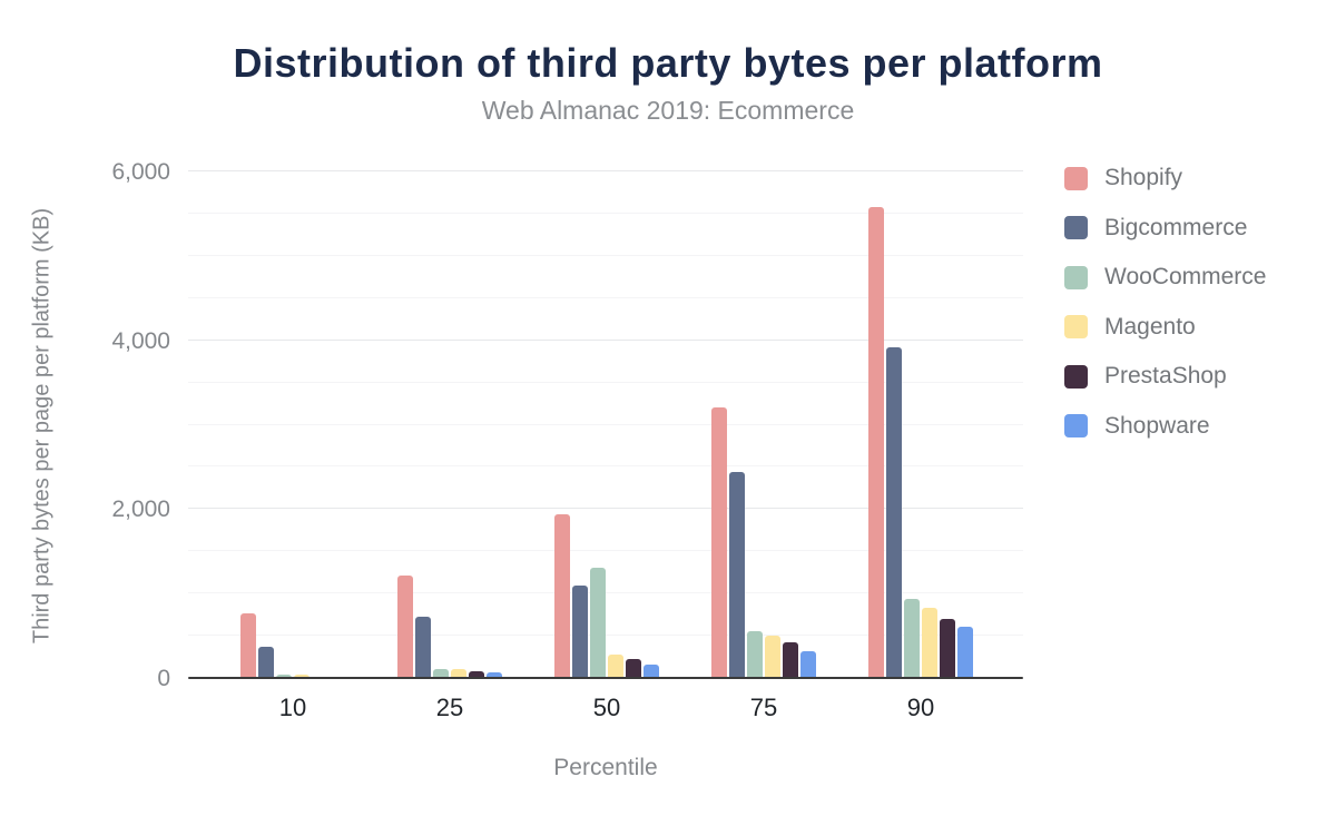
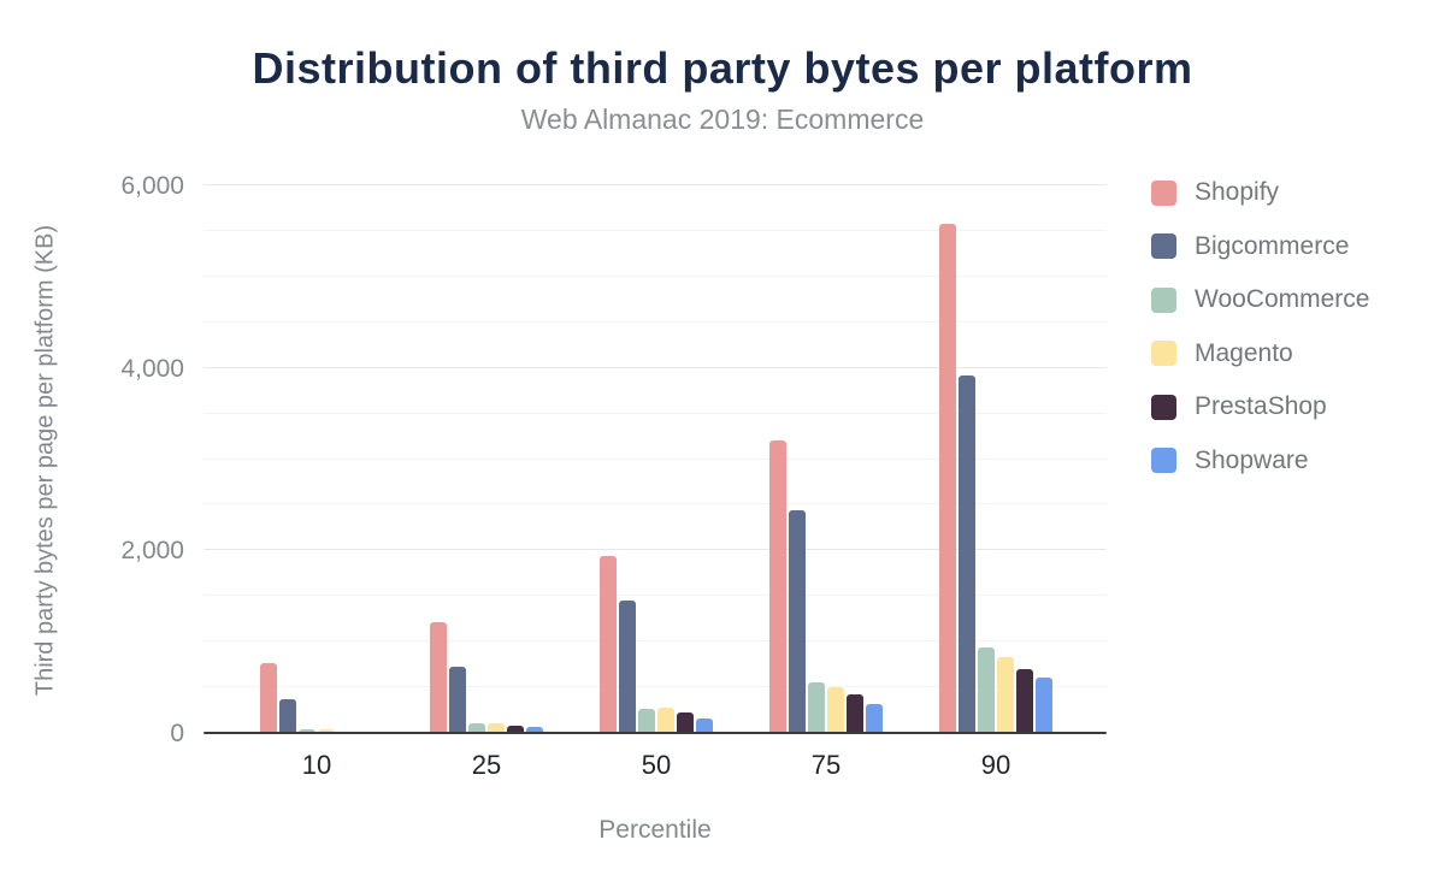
Bigcommerce/50: 1100 -> 1400
WooCommerce/50: 1300 -> 300
